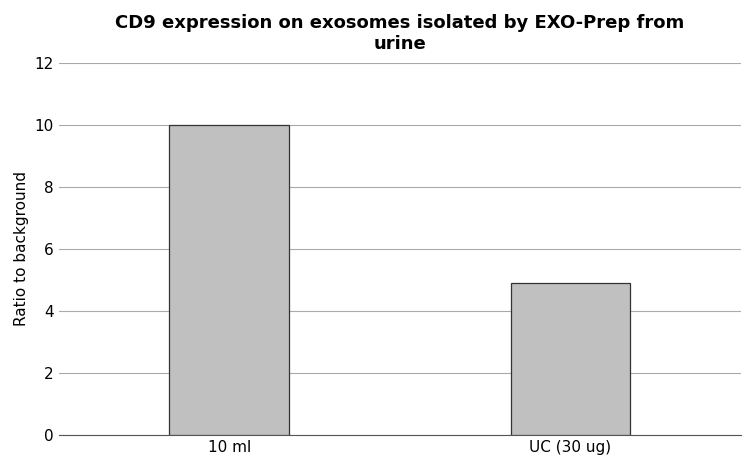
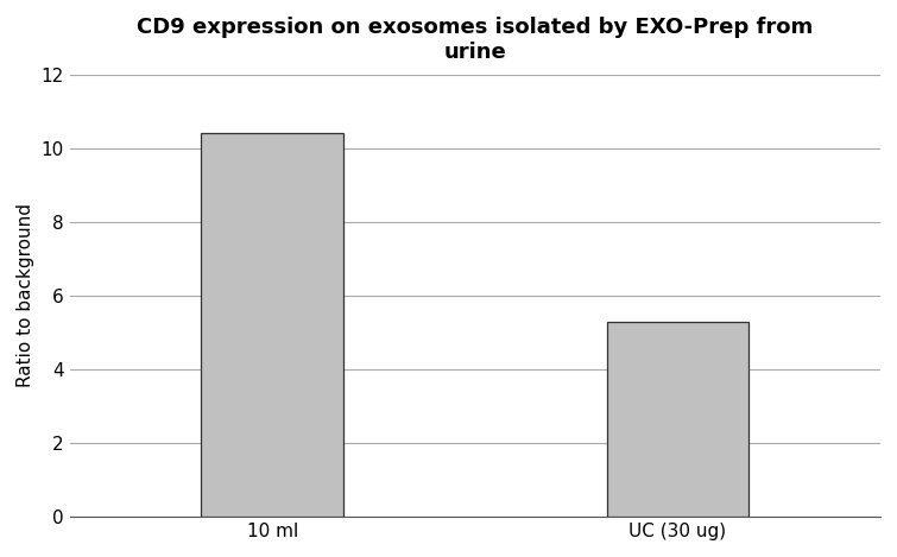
10 ml: 10.0 -> 10.4
UC (30 ug): 4.9 -> 5.3
